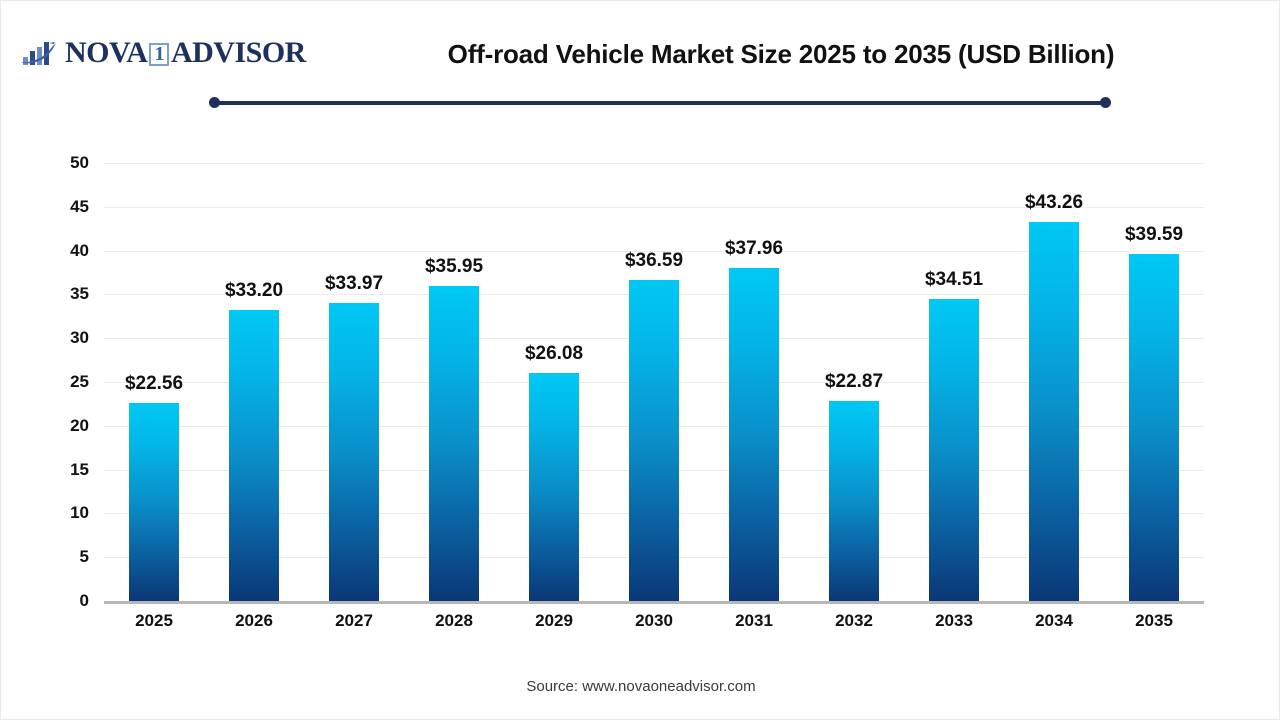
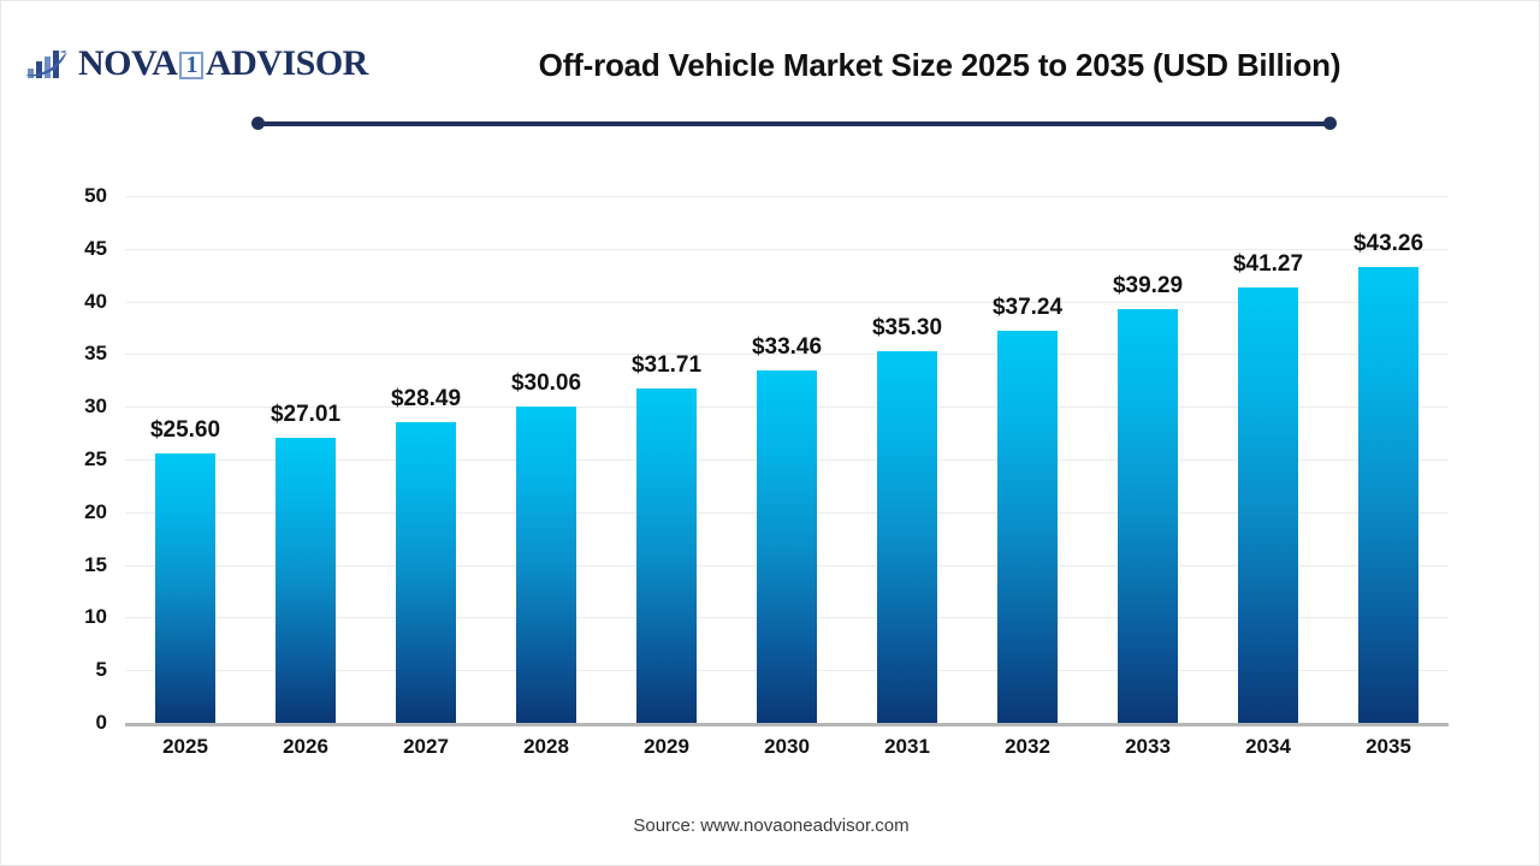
2025: $22.56 -> $25.60
2026: $33.20 -> $27.01
2027: $33.97 -> $28.49
2028: $35.95 -> $30.06
2029: $26.08 -> $31.71
2030: $36.59 -> $33.46
2031: $37.96 -> $35.30
2032: $22.87 -> $37.24
2033: $34.51 -> $39.29
2034: $43.26 -> $41.27
2035: $39.59 -> $43.26
